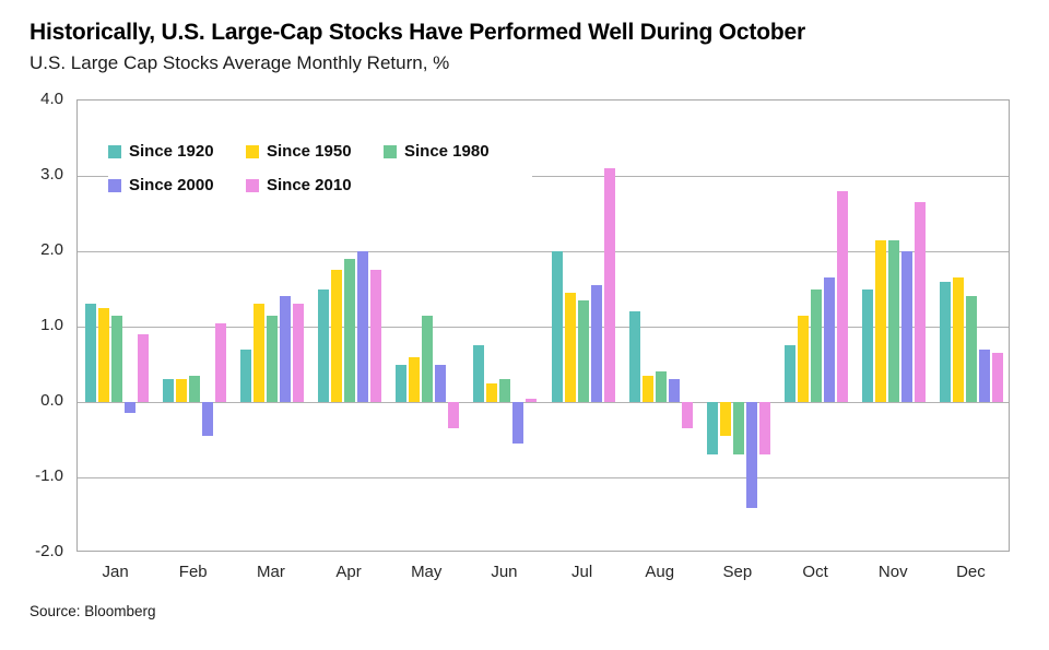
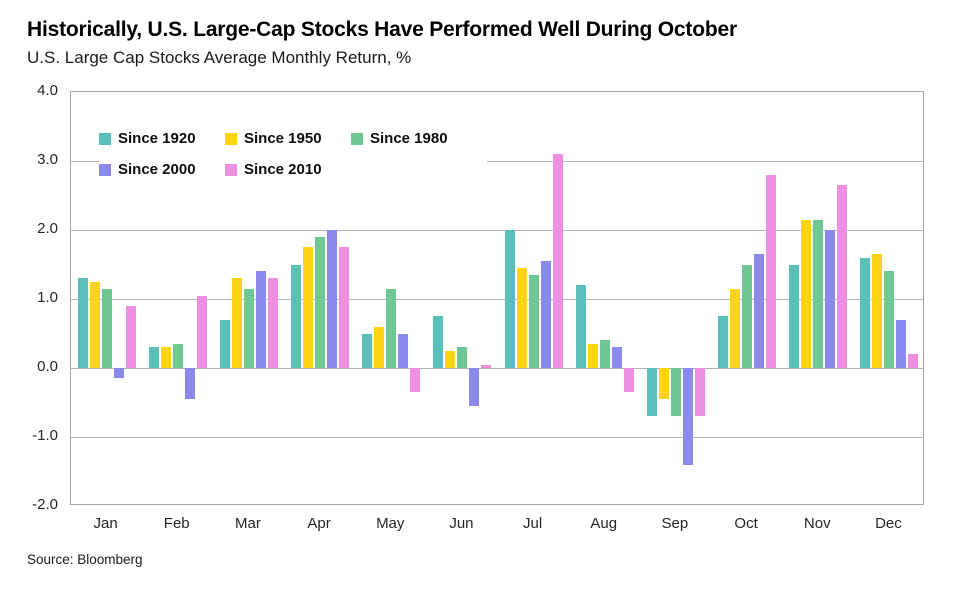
Since 2010/Dec: 0.7 -> 0.2
